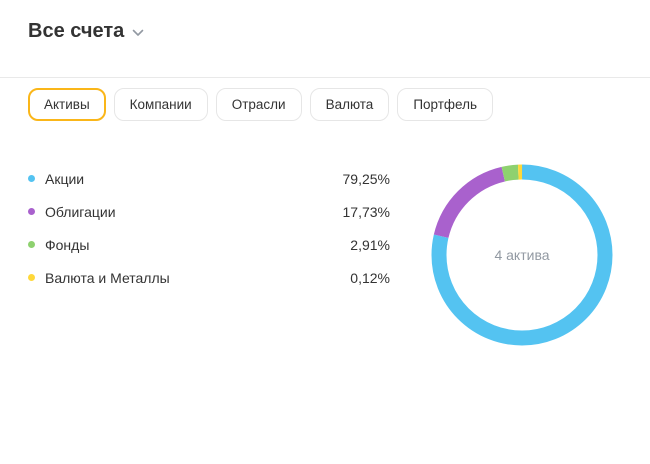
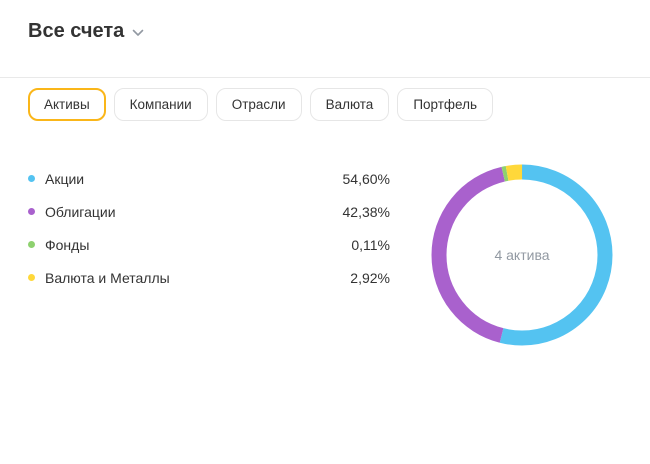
Акции: 79,25% -> 54,60%
Облигации: 17,73% -> 42,38%
Фонды: 2,91% -> 0,11%
Валюта и Металлы: 0,12% -> 2,92%
